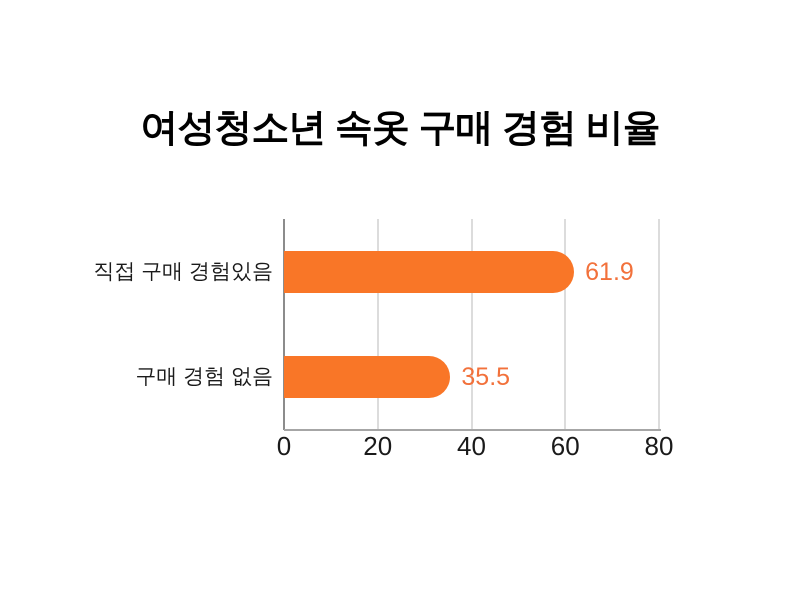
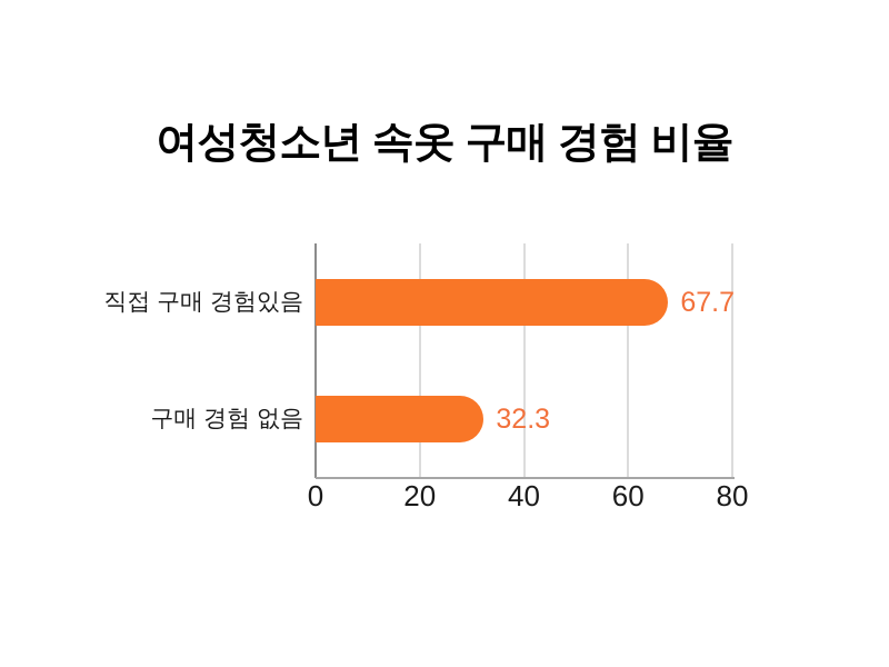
직접 구매 경험있음: 61.9 -> 67.7
구매 경험 없음: 35.5 -> 32.3
